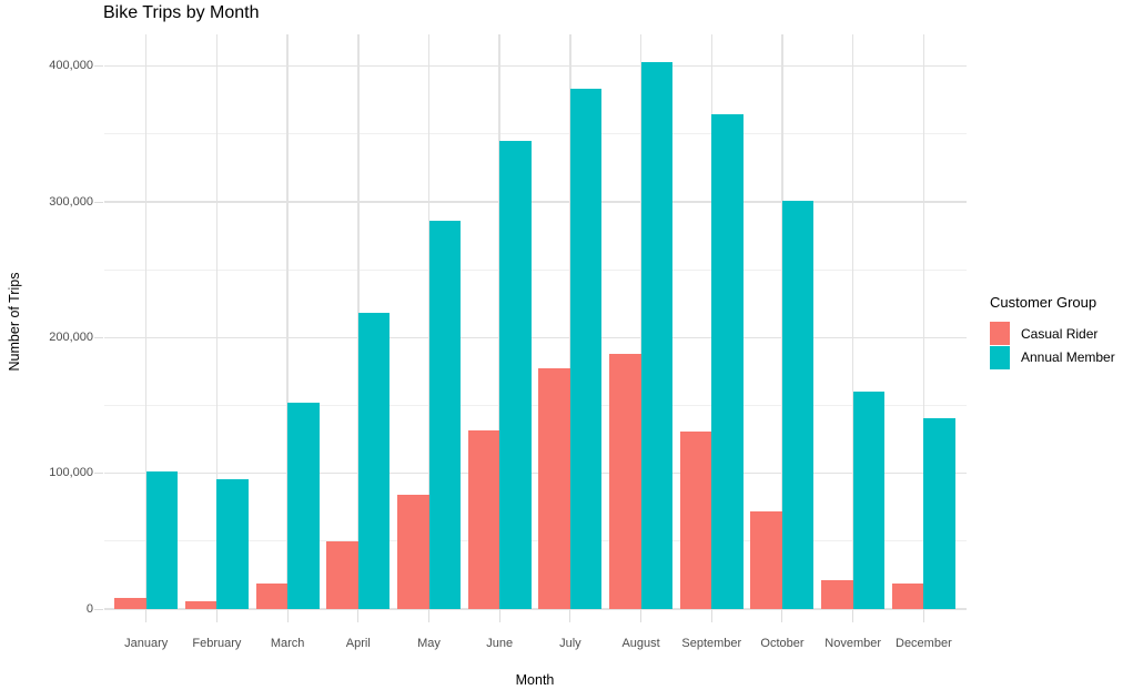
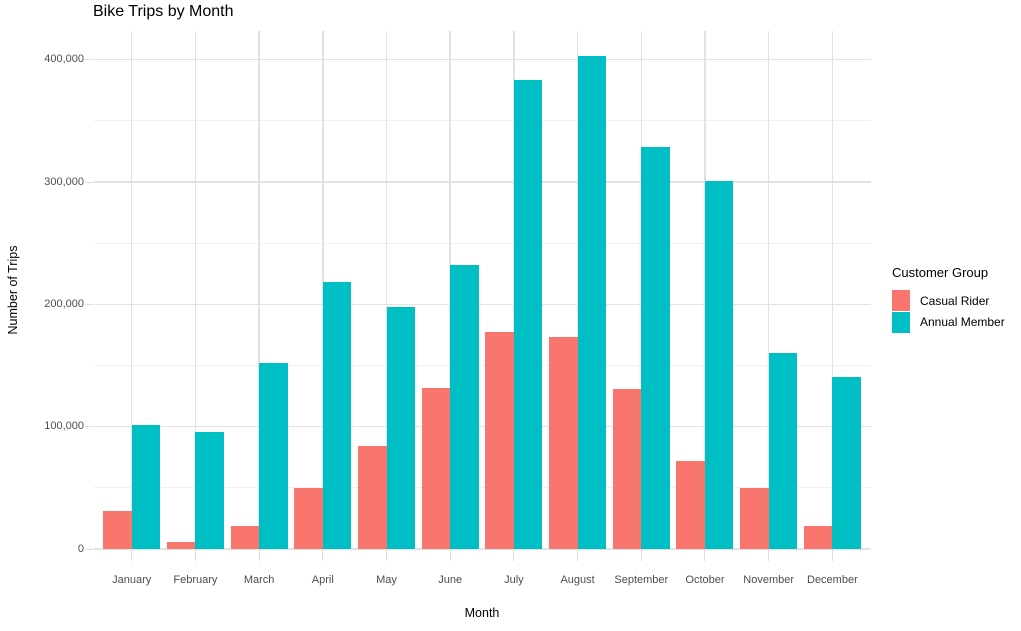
Casual Rider/January: 8000 -> 31000
Annual Member/May: 286000 -> 198000
Annual Member/June: 345000 -> 232000
Casual Rider/August: 188000 -> 173000
Annual Member/September: 365000 -> 329000
Casual Rider/November: 21000 -> 50000
